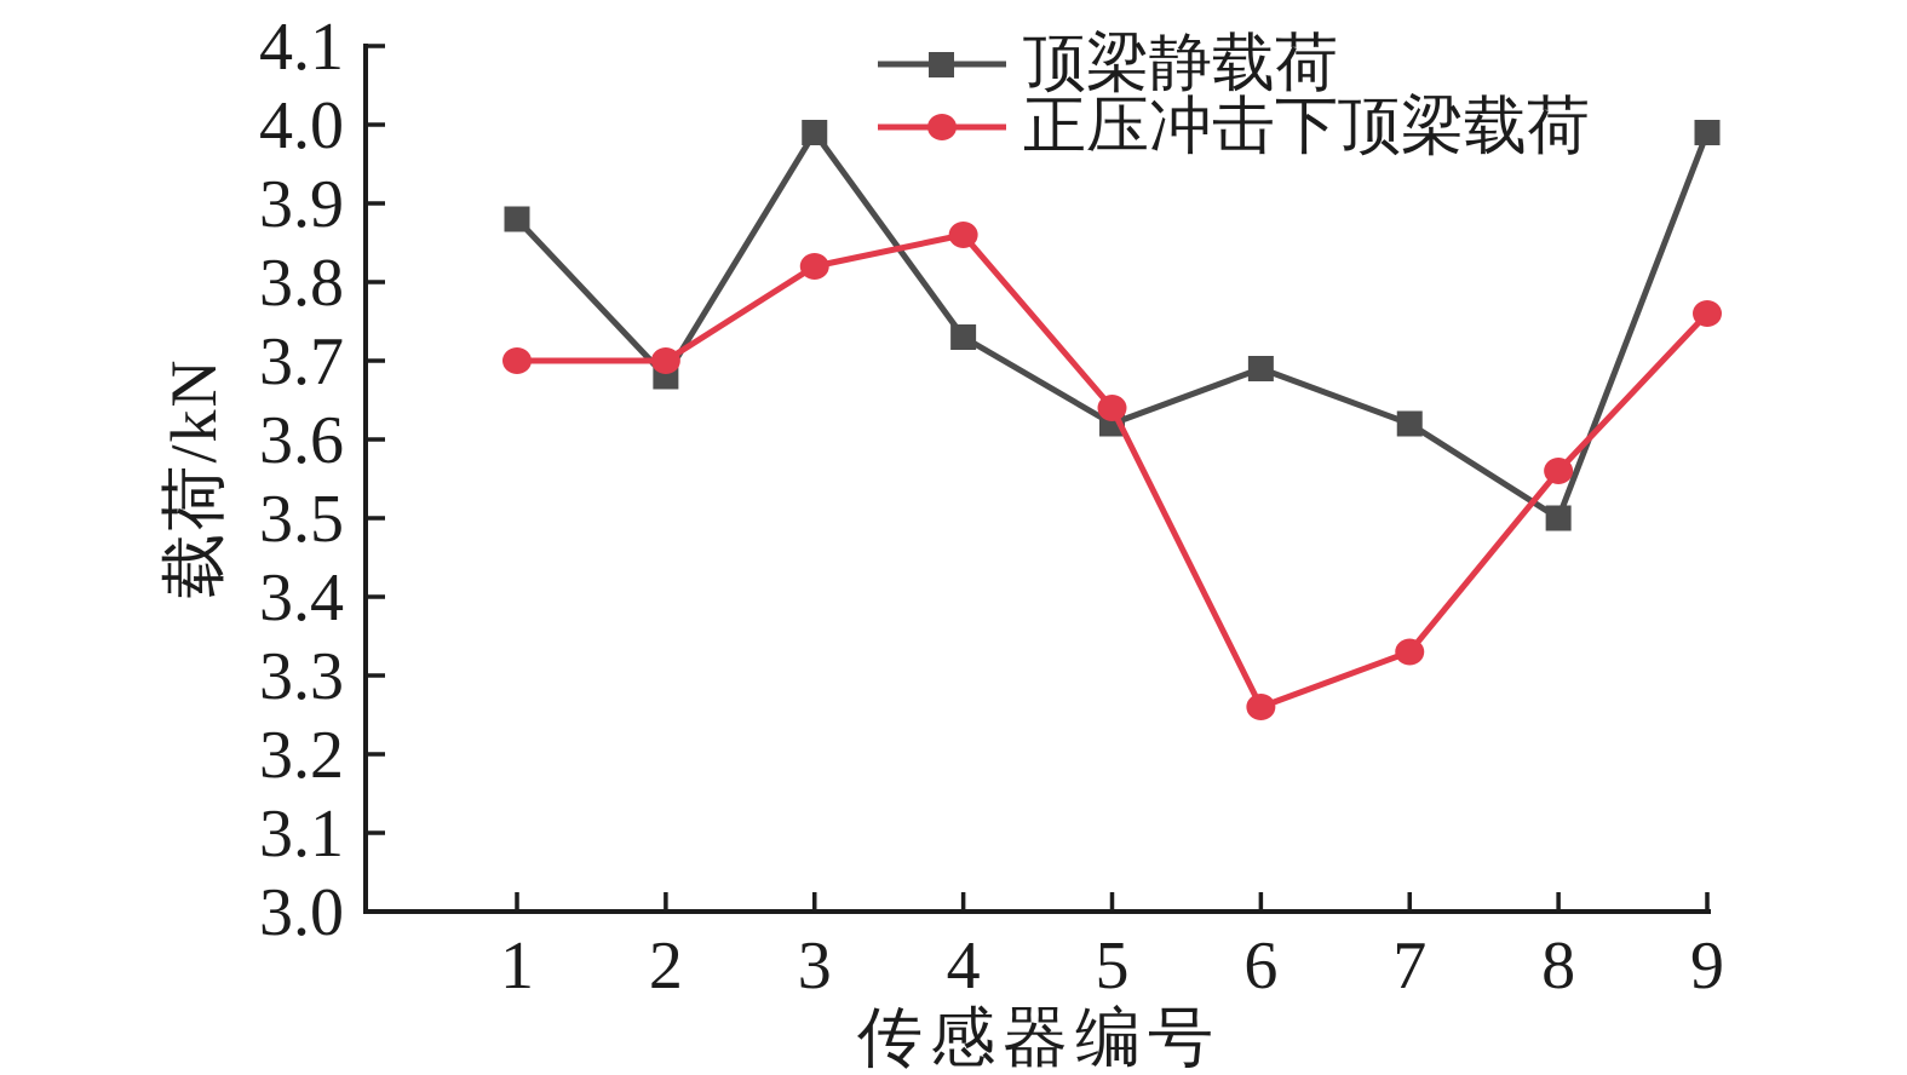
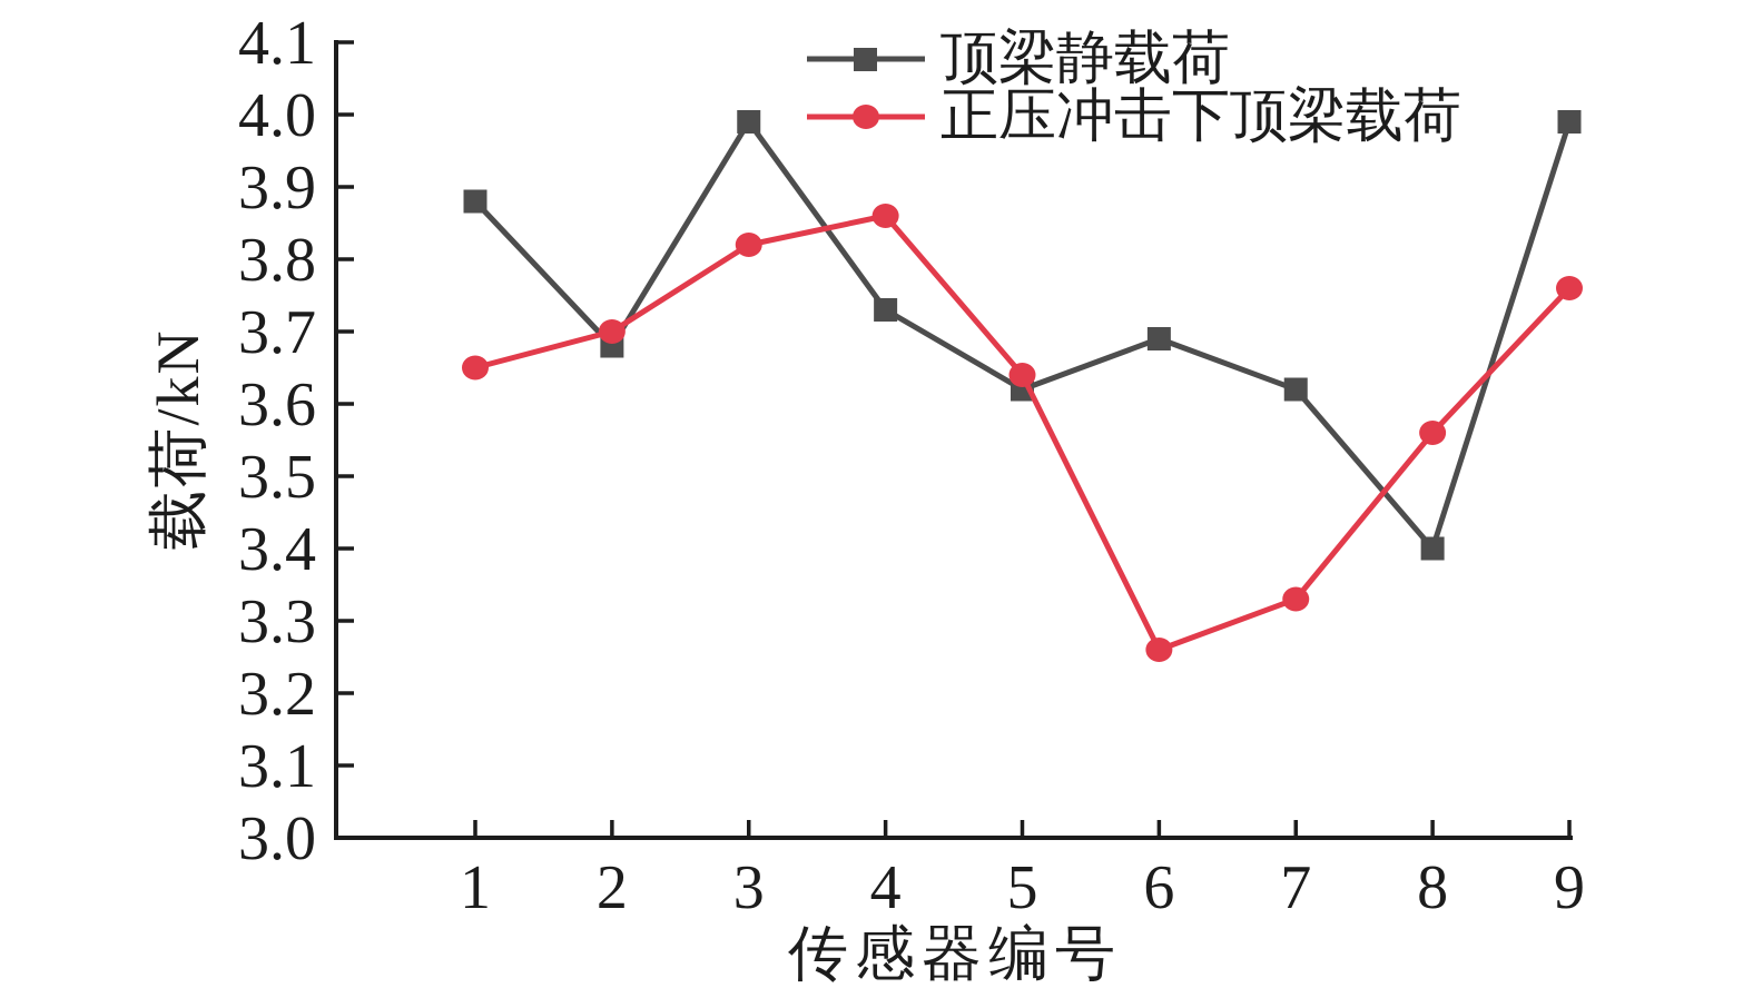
正压冲击下顶梁载荷/1: 3.70 -> 3.65
顶梁静载荷/8: 3.50 -> 3.40
